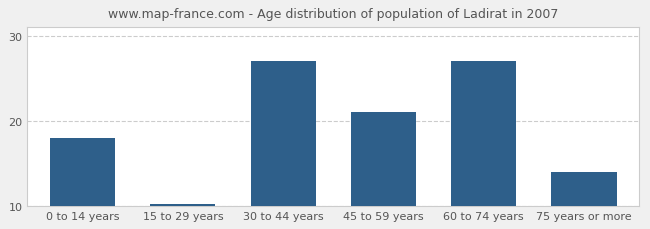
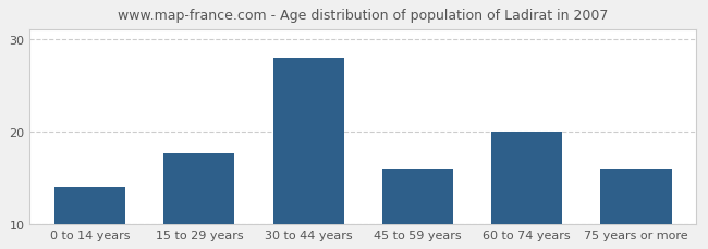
0 to 14 years: 18.0 -> 14.0
15 to 29 years: 10.2 -> 17.6
30 to 44 years: 27.0 -> 28.0
45 to 59 years: 21.0 -> 16.0
60 to 74 years: 27.0 -> 20.0
75 years or more: 14.0 -> 16.0
